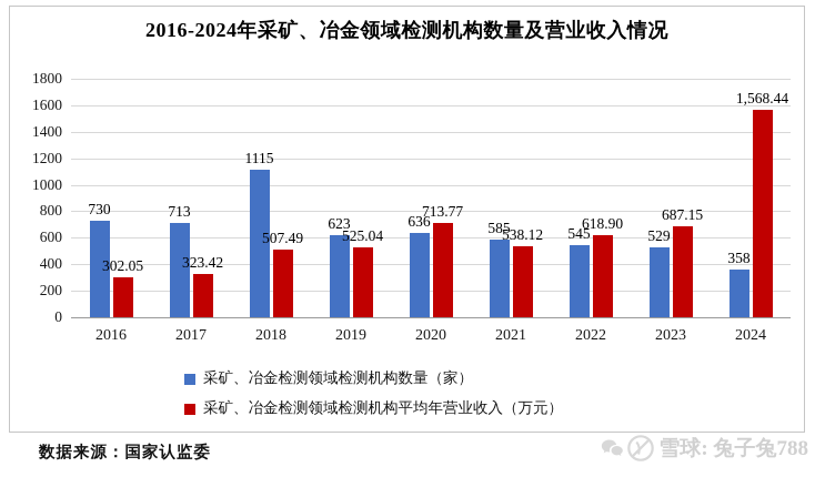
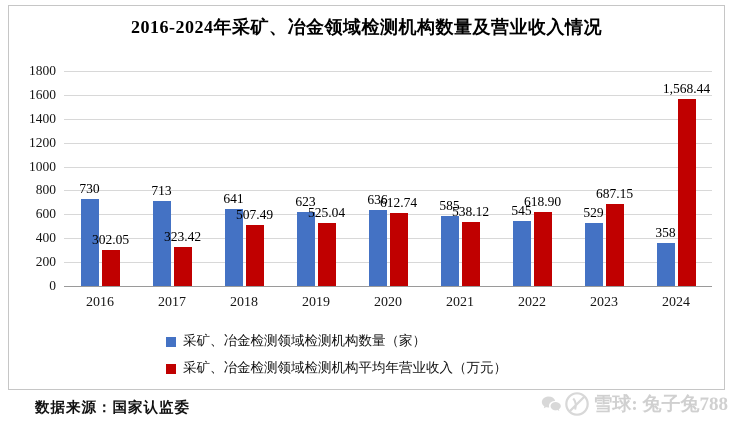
采矿、冶金检测领域检测机构数量（家）/2018: 1115 -> 641
采矿、冶金检测领域检测机构平均年营业收入（万元）/2020: 713.77 -> 612.74
